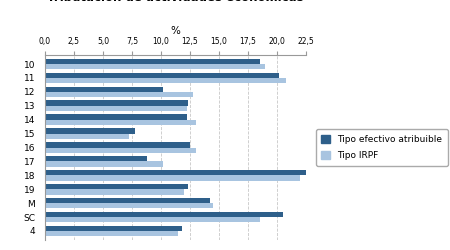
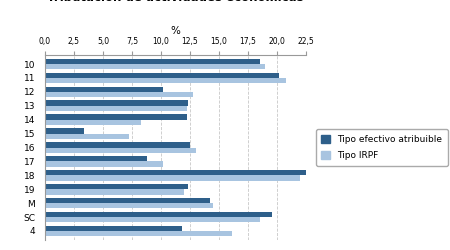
Tipo IRPF/14: 13,0 -> 8,3
Tipo efectivo atribuible/15: 7,8 -> 3,4
Tipo efectivo atribuible/SC: 20,5 -> 19,6
Tipo IRPF/4: 11,5 -> 16,1
